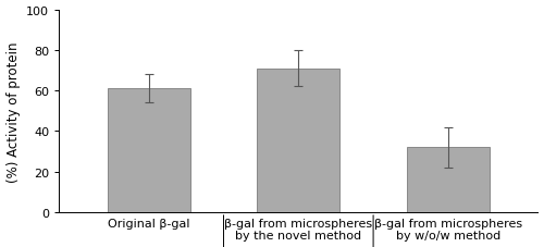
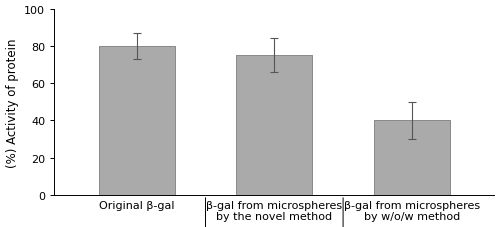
Original β-gal: 61 -> 80
β-gal from microspheres by the novel method: 71 -> 75
β-gal from microspheres by w/o/w method: 32 -> 40
